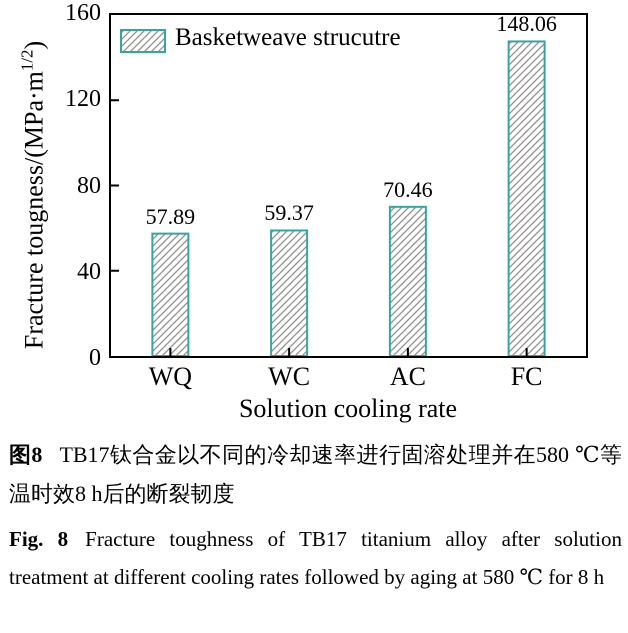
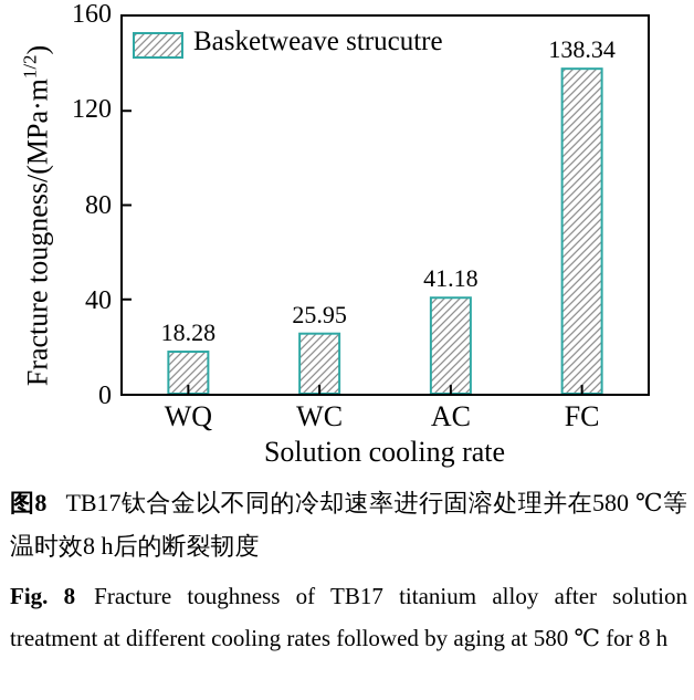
WQ: 57.89 -> 18.28
WC: 59.37 -> 25.95
AC: 70.46 -> 41.18
FC: 148.06 -> 138.34
